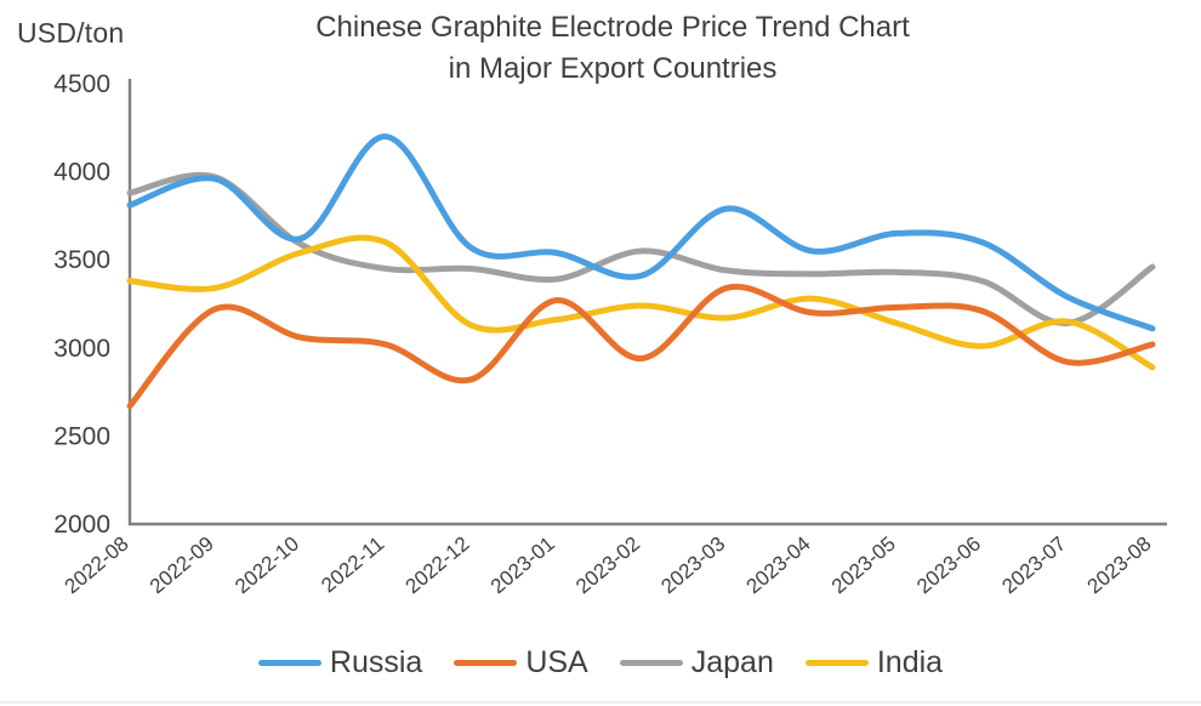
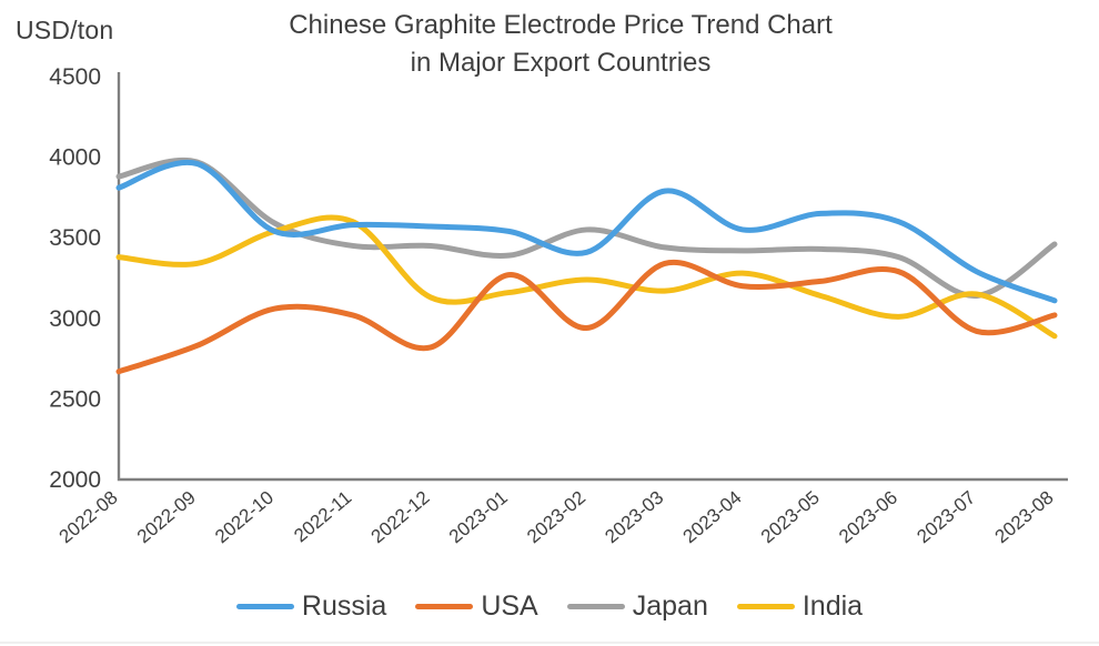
USA/2022-09: 3220 -> 2830
Russia/2022-10: 3620 -> 3540
Russia/2022-11: 4200 -> 3580
USA/2023-06: 3210 -> 3290
